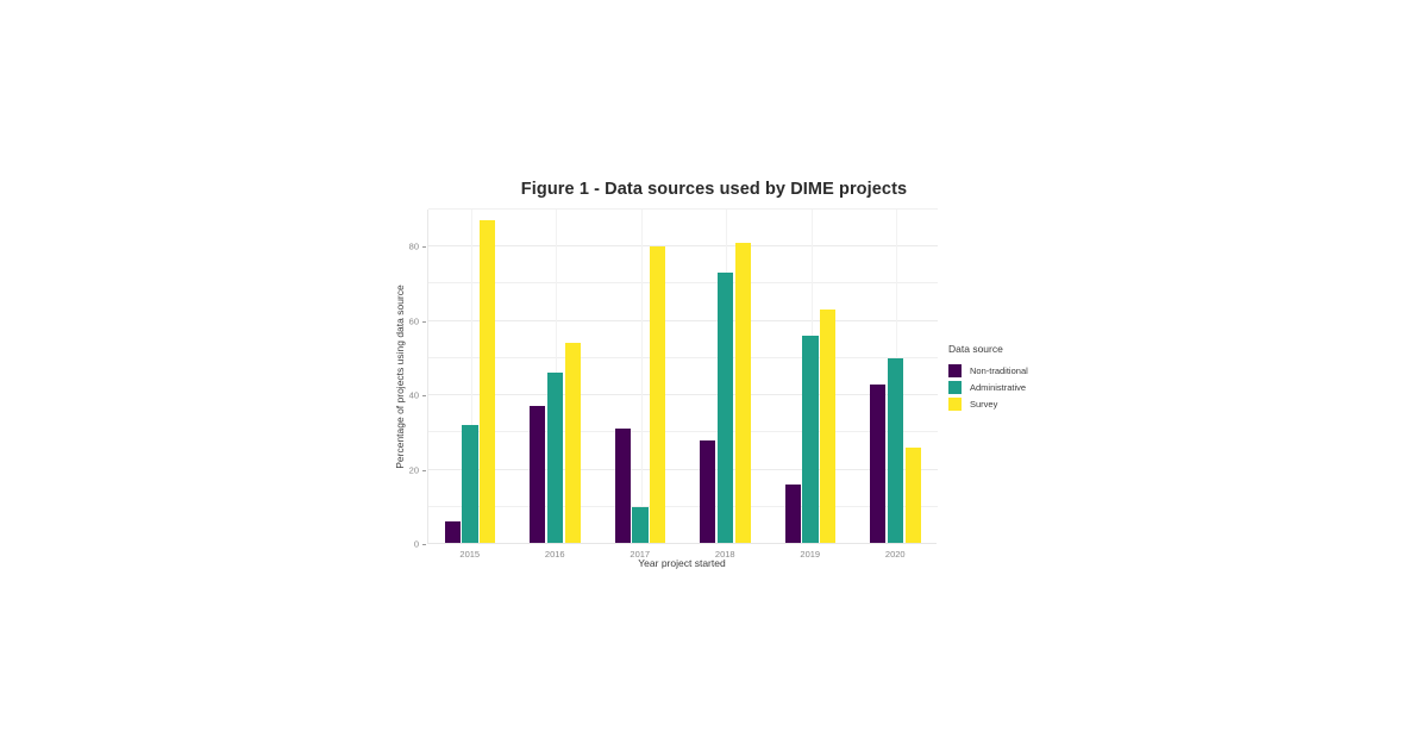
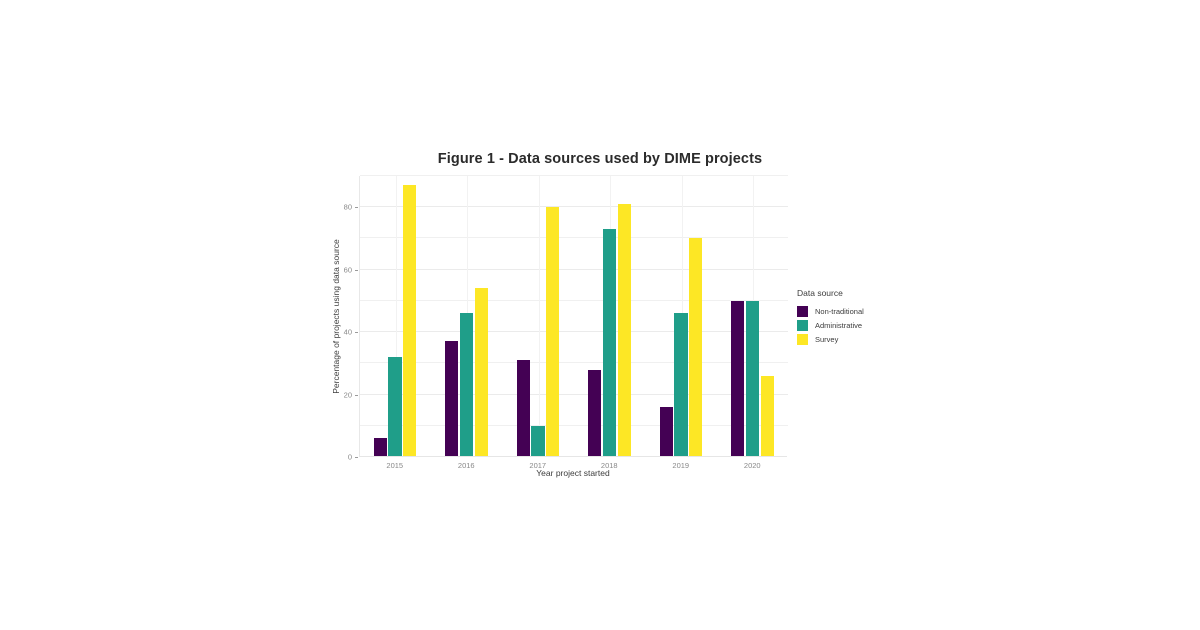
Administrative/2019: 56 -> 46
Survey/2019: 63 -> 70
Non-traditional/2020: 43 -> 50
